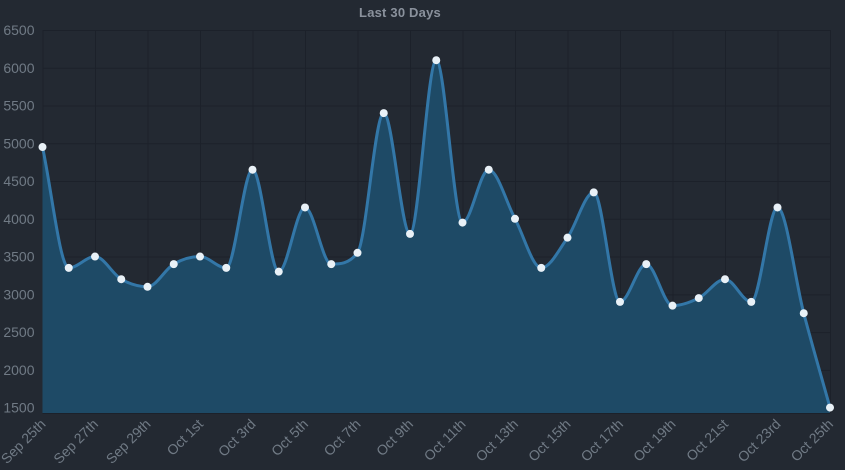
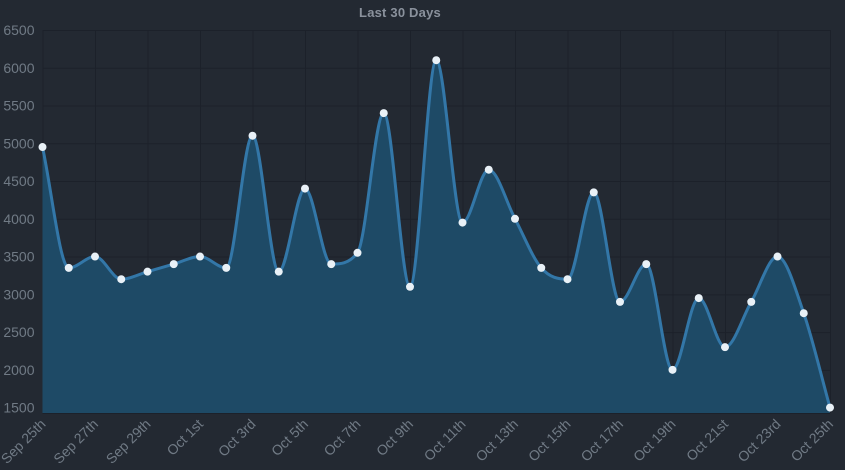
Sep 29th: 3100 -> 3300
Oct 3rd: 4600 -> 5100
Oct 5th: 4200 -> 4400
Oct 9th: 3800 -> 3100
Oct 15th: 3800 -> 3200
Oct 19th: 2800 -> 2000
Oct 21st: 3200 -> 2300
Oct 23rd: 4200 -> 3500
